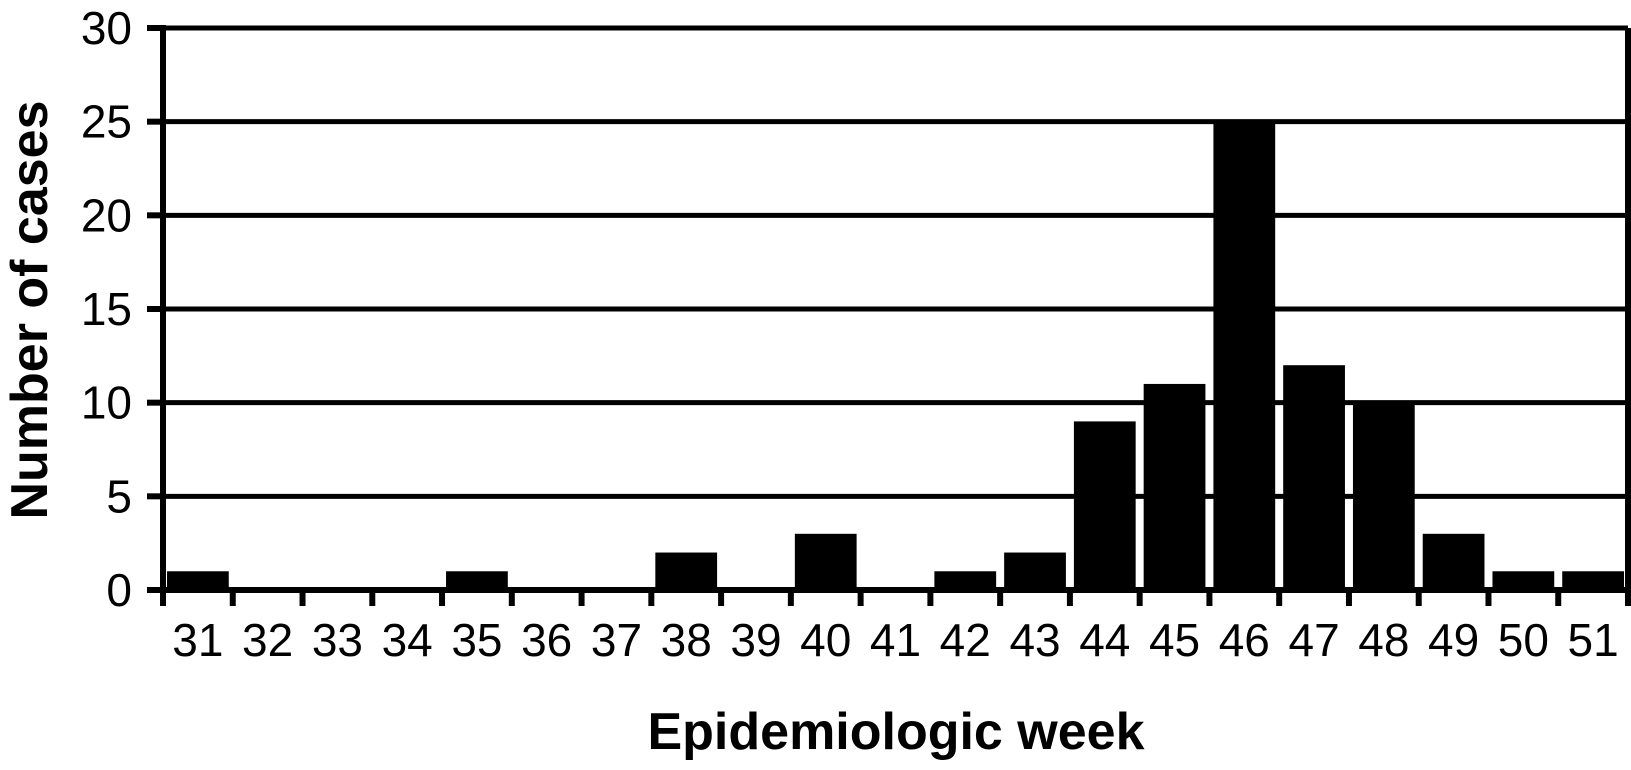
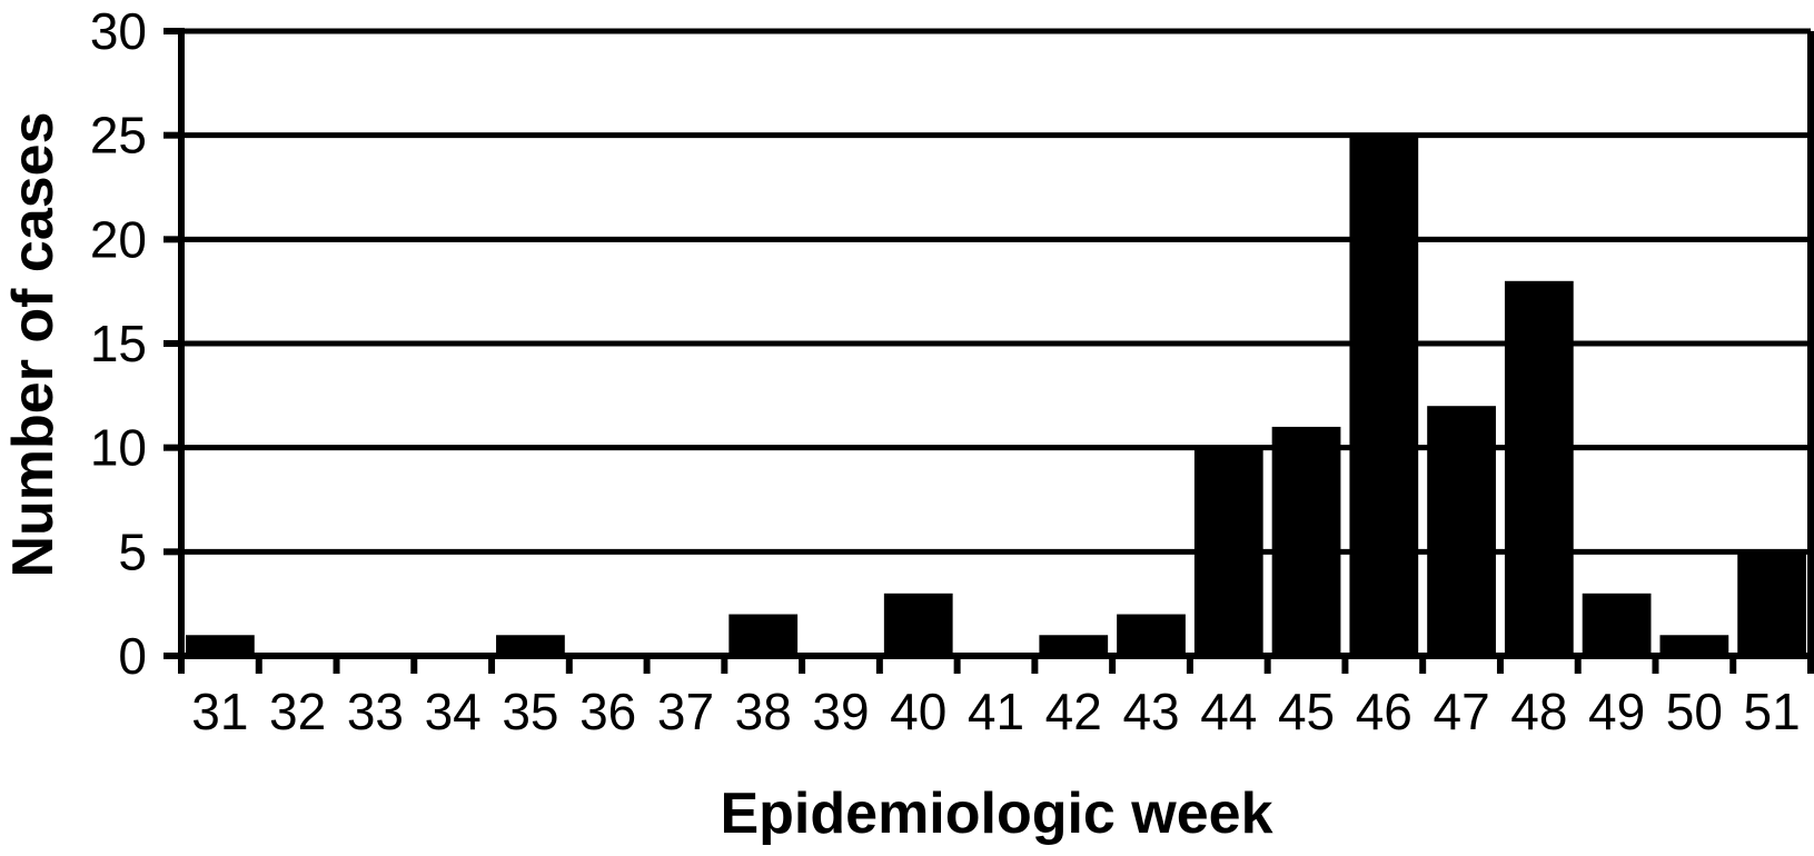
44: 9 -> 10
48: 10 -> 18
51: 1 -> 5
